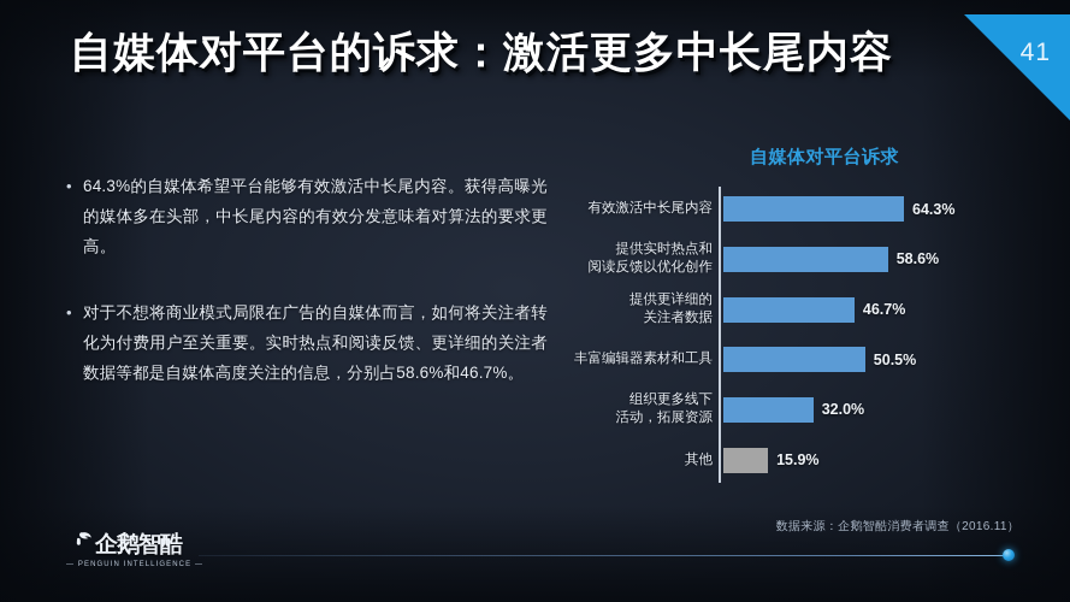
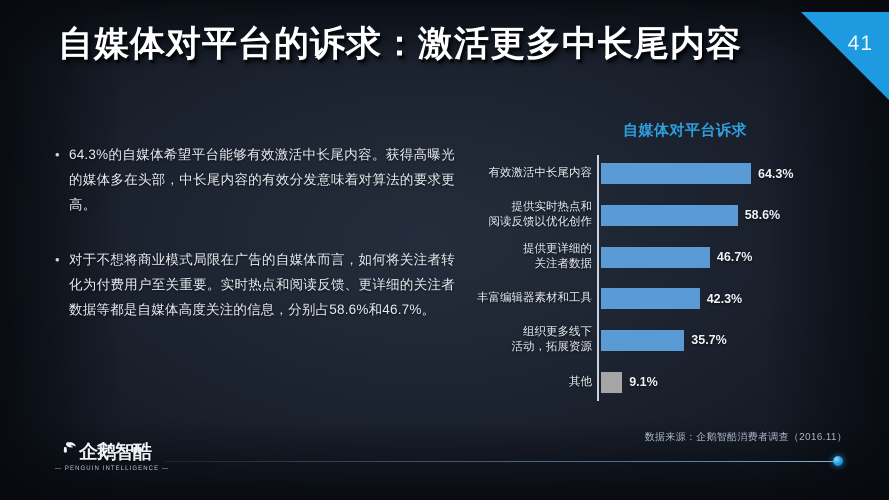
丰富编辑器素材和工具: 50.5% -> 42.3%
组织更多线下 活动，拓展资源: 32.0% -> 35.7%
其他: 15.9% -> 9.1%
